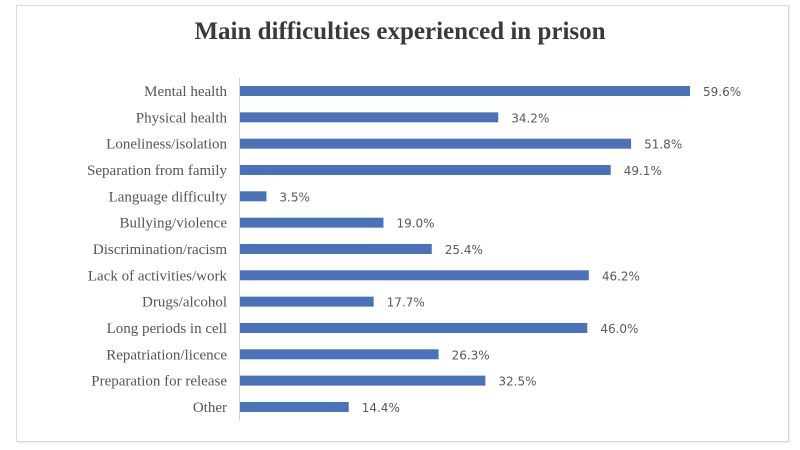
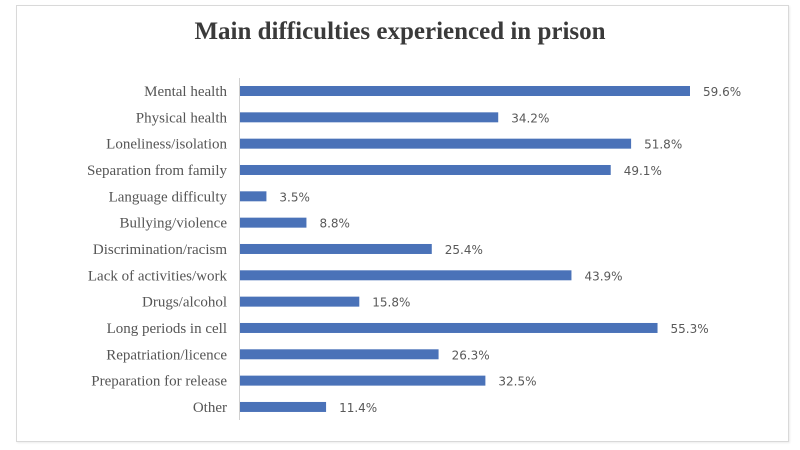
Bullying/violence: 19.0% -> 8.8%
Lack of activities/work: 46.2% -> 43.9%
Drugs/alcohol: 17.7% -> 15.8%
Long periods in cell: 46.0% -> 55.3%
Other: 14.4% -> 11.4%
